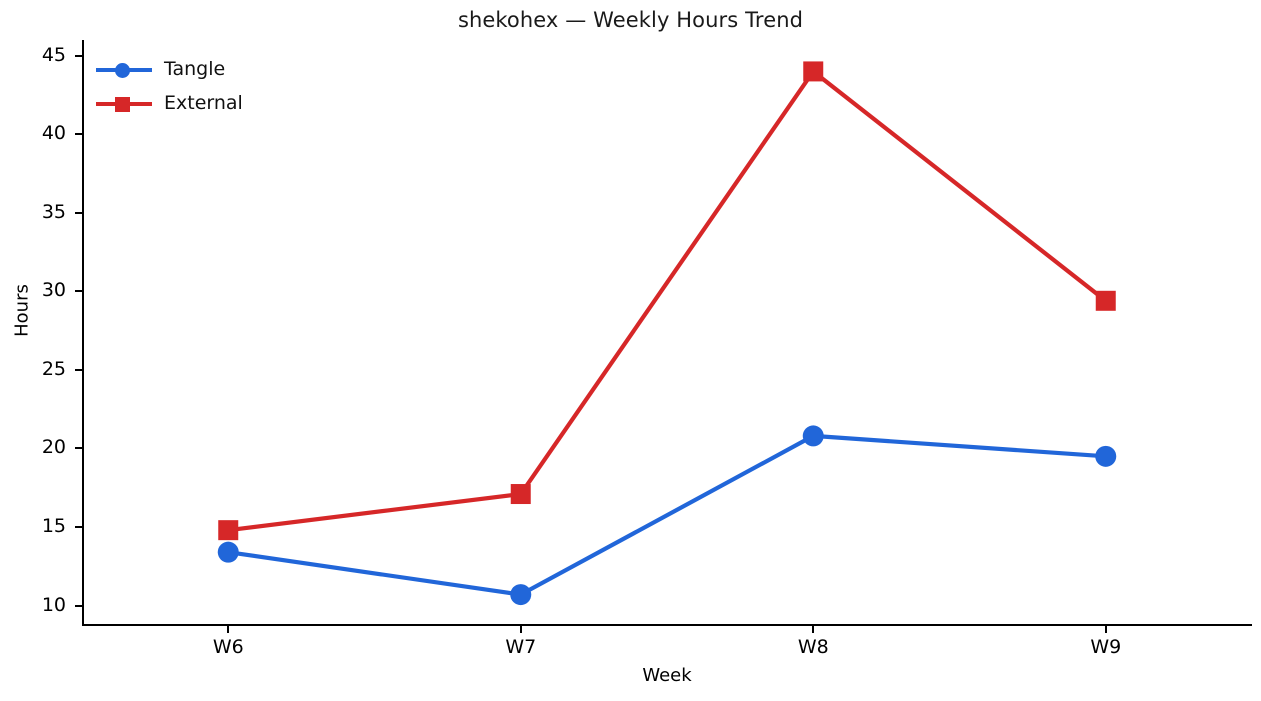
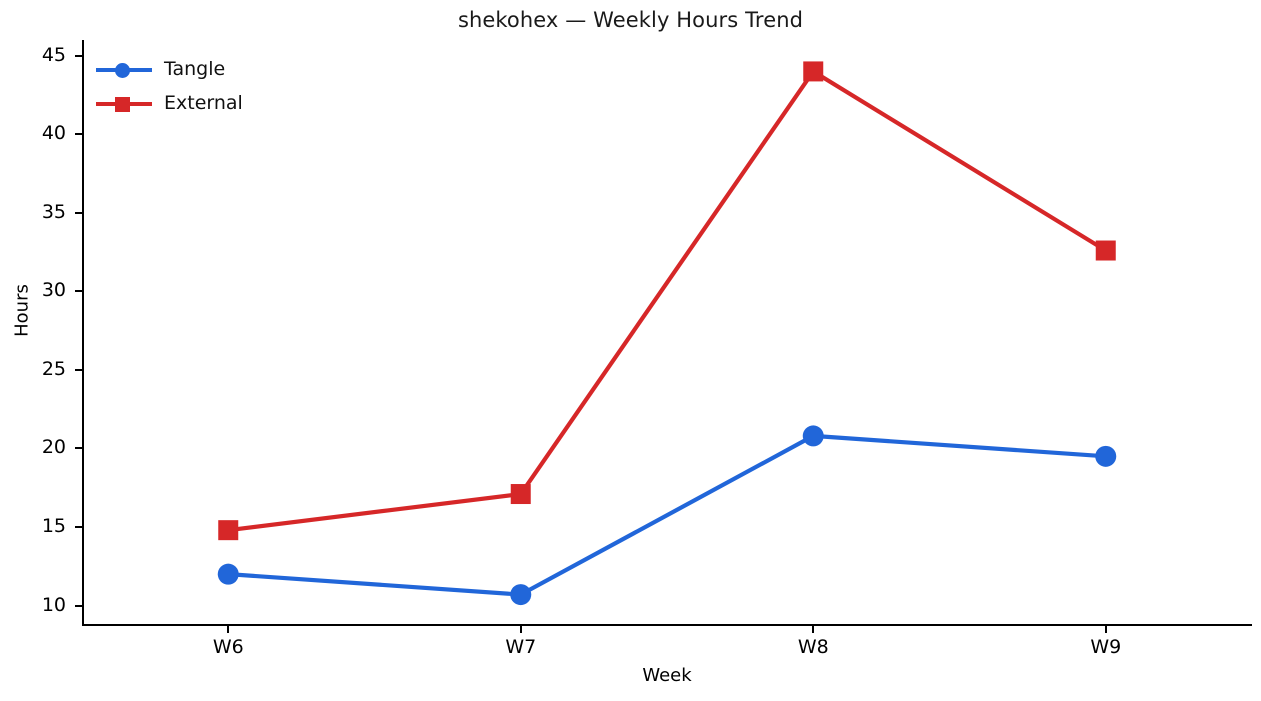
Tangle/W6: 13.4 -> 12.0
External/W9: 29.4 -> 32.6
